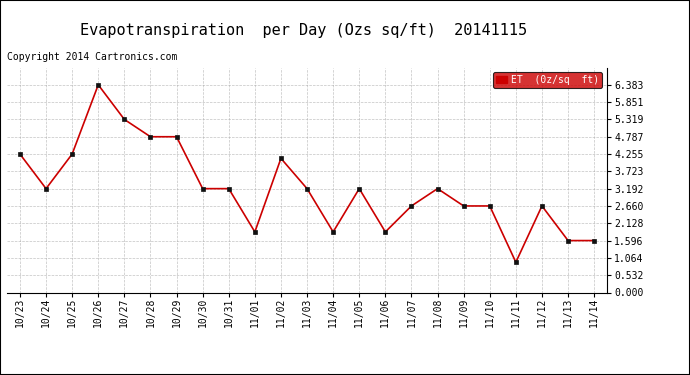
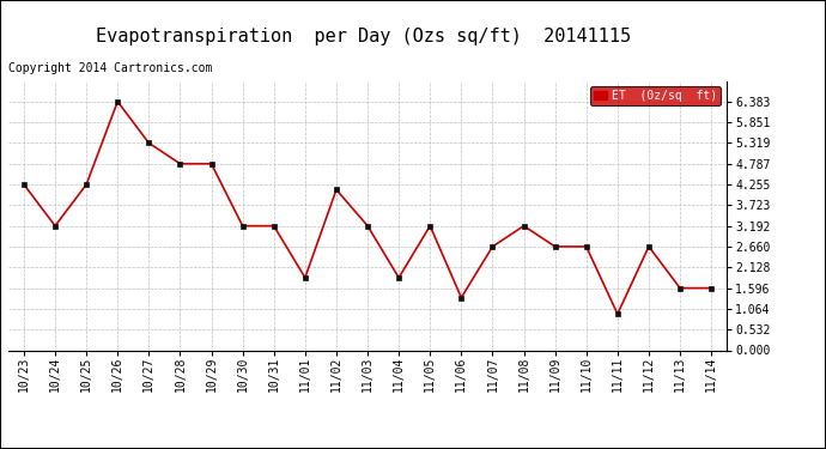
11/06: 1.86 -> 1.35
